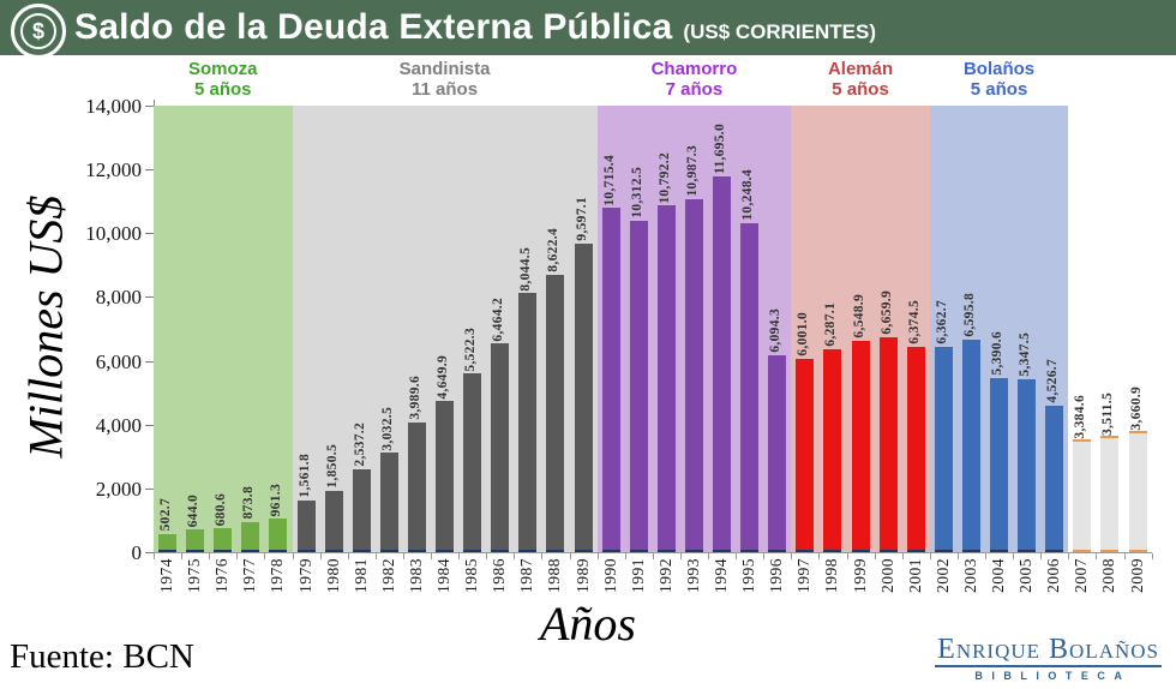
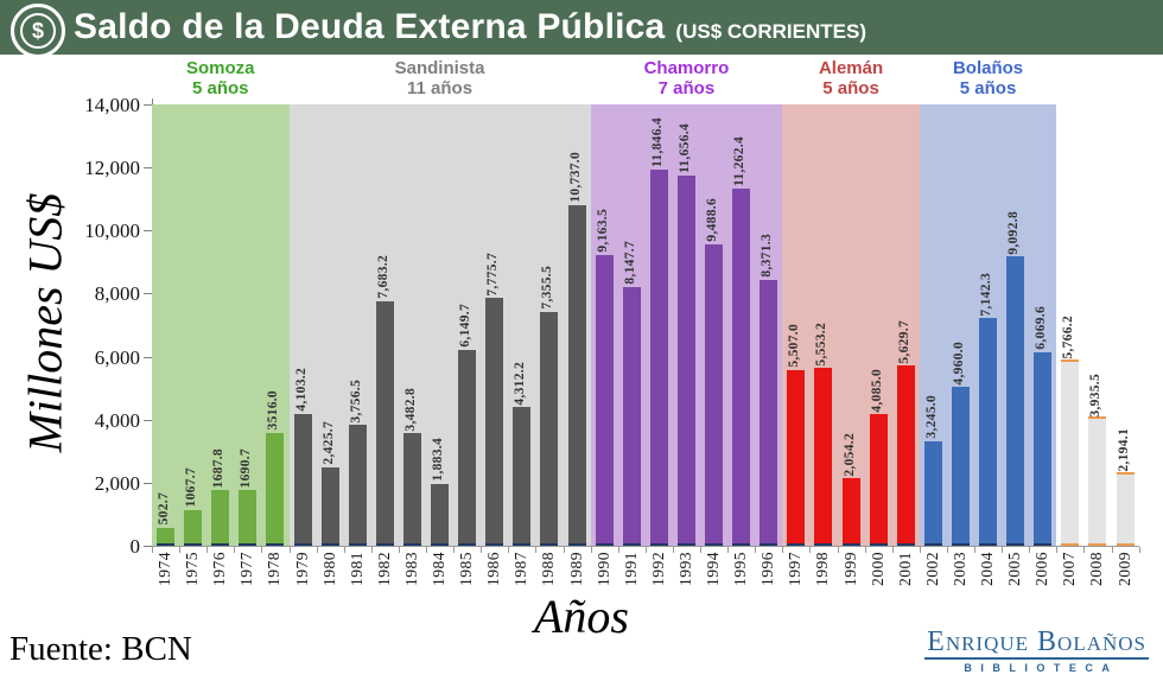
1975: 644.0 -> 1067.7
1976: 680.6 -> 1687.8
1977: 873.8 -> 1690.7
1978: 961.3 -> 3516.0
1979: 1,561.8 -> 4,103.2
1980: 1,850.5 -> 2,425.7
1981: 2,537.2 -> 3,756.5
1982: 3,032.5 -> 7,683.2
1983: 3,989.6 -> 3,482.8
1984: 4,649.9 -> 1,883.4
1985: 5,522.3 -> 6,149.7
1986: 6,464.2 -> 7,775.7
1987: 8,044.5 -> 4,312.2
1988: 8,622.4 -> 7,355.5
1989: 9,597.1 -> 10,737.0
1990: 10,715.4 -> 9,163.5
1991: 10,312.5 -> 8,147.7
1992: 10,792.2 -> 11,846.4
1993: 10,987.3 -> 11,656.4
1994: 11,695.0 -> 9,488.6
1995: 10,248.4 -> 11,262.4
1996: 6,094.3 -> 8,371.3
1997: 6,001.0 -> 5,507.0
1998: 6,287.1 -> 5,553.2
1999: 6,548.9 -> 2,054.2
2000: 6,659.9 -> 4,085.0
2001: 6,374.5 -> 5,629.7
2002: 6,362.7 -> 3,245.0
2003: 6,595.8 -> 4,960.0
2004: 5,390.6 -> 7,142.3
2005: 5,347.5 -> 9,092.8
2006: 4,526.7 -> 6,069.6
2007: 3,384.6 -> 5,766.2
2008: 3,511.5 -> 3,935.5
2009: 3,660.9 -> 2,194.1
